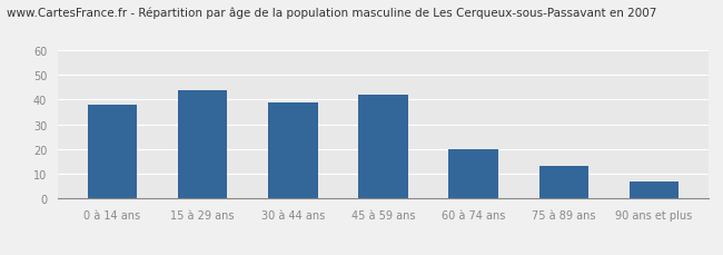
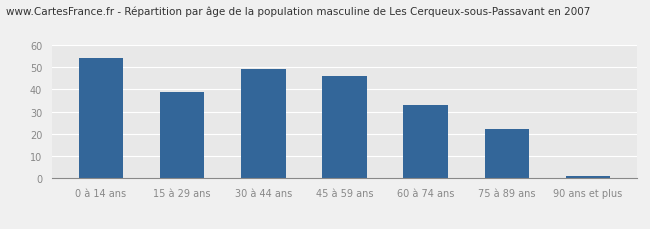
0 à 14 ans: 38 -> 54
15 à 29 ans: 44 -> 39
30 à 44 ans: 39 -> 49
45 à 59 ans: 42 -> 46
60 à 74 ans: 20 -> 33
75 à 89 ans: 13 -> 22
90 ans et plus: 7 -> 1
